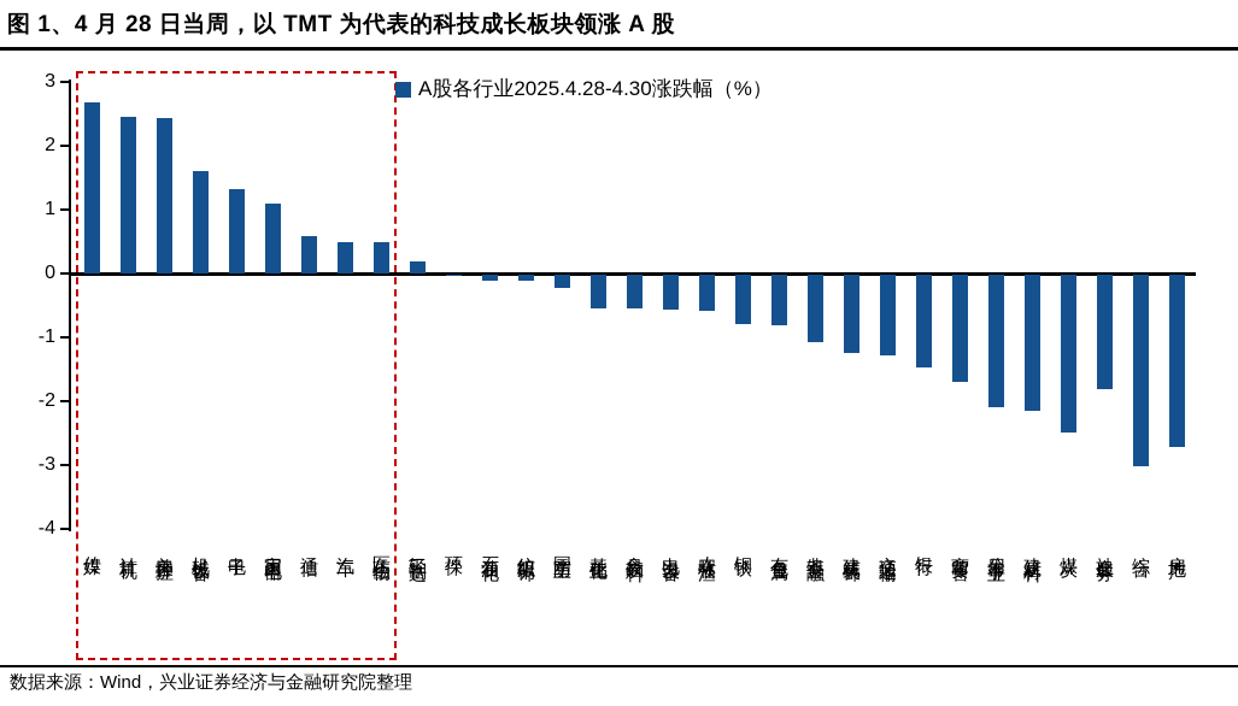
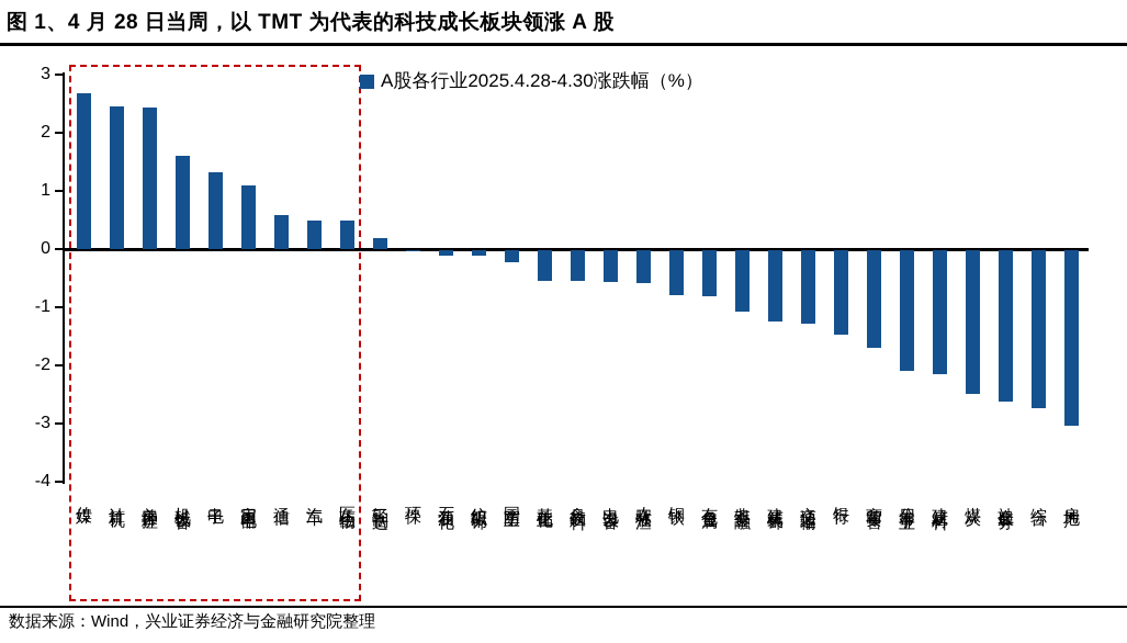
社会服务: -1.8 -> -2.6
综合: -3.0 -> -2.7
房地产: -2.7 -> -3.0
